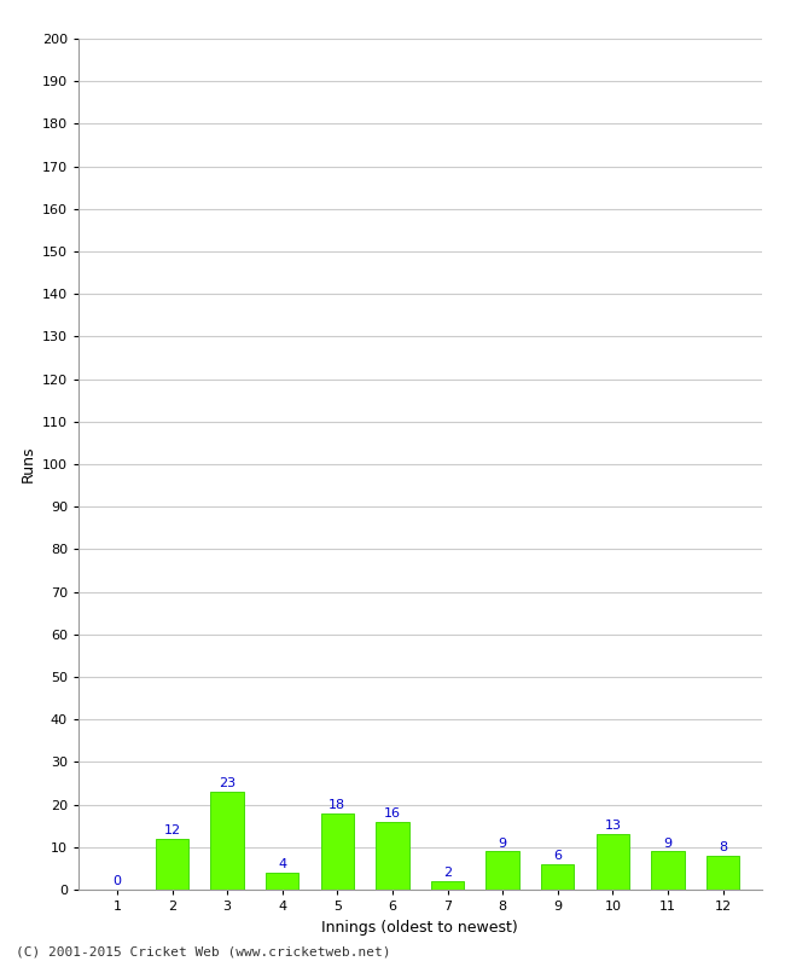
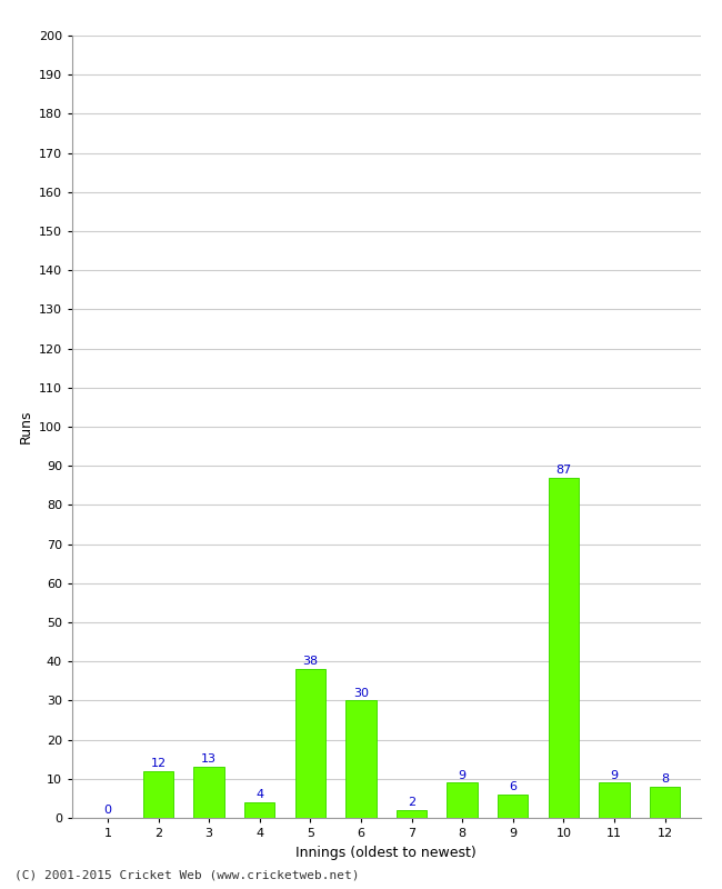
3: 23 -> 13
5: 18 -> 38
6: 16 -> 30
10: 13 -> 87
